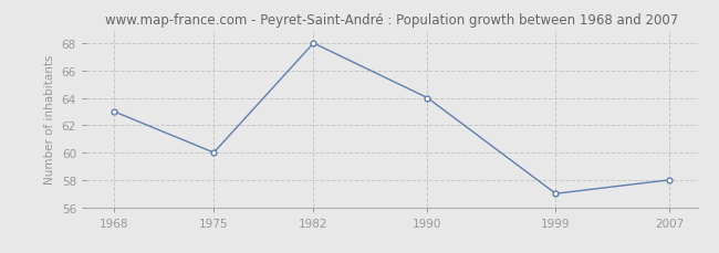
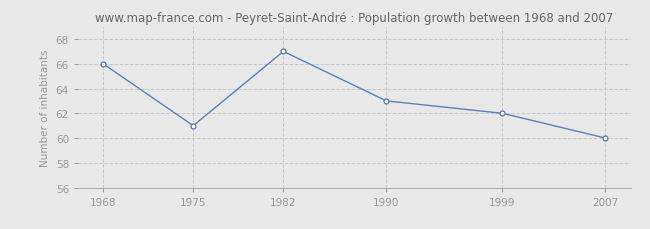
1968: 63 -> 66
1975: 60 -> 61
1982: 68 -> 67
1990: 64 -> 63
1999: 57 -> 62
2007: 58 -> 60
